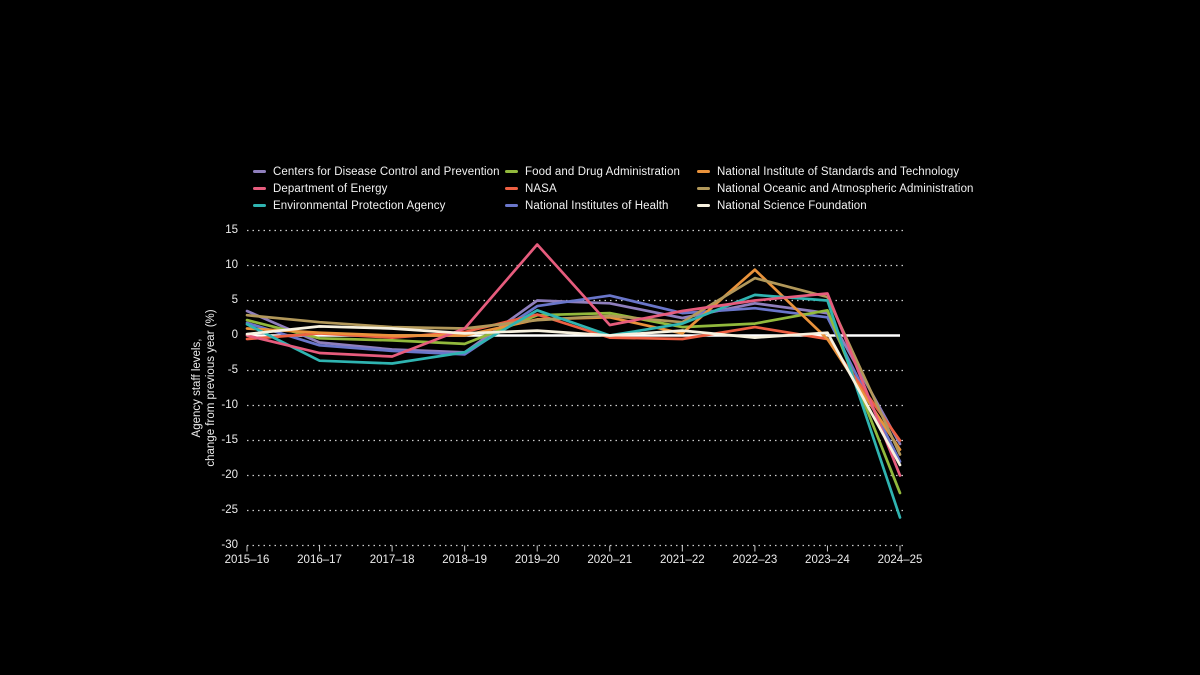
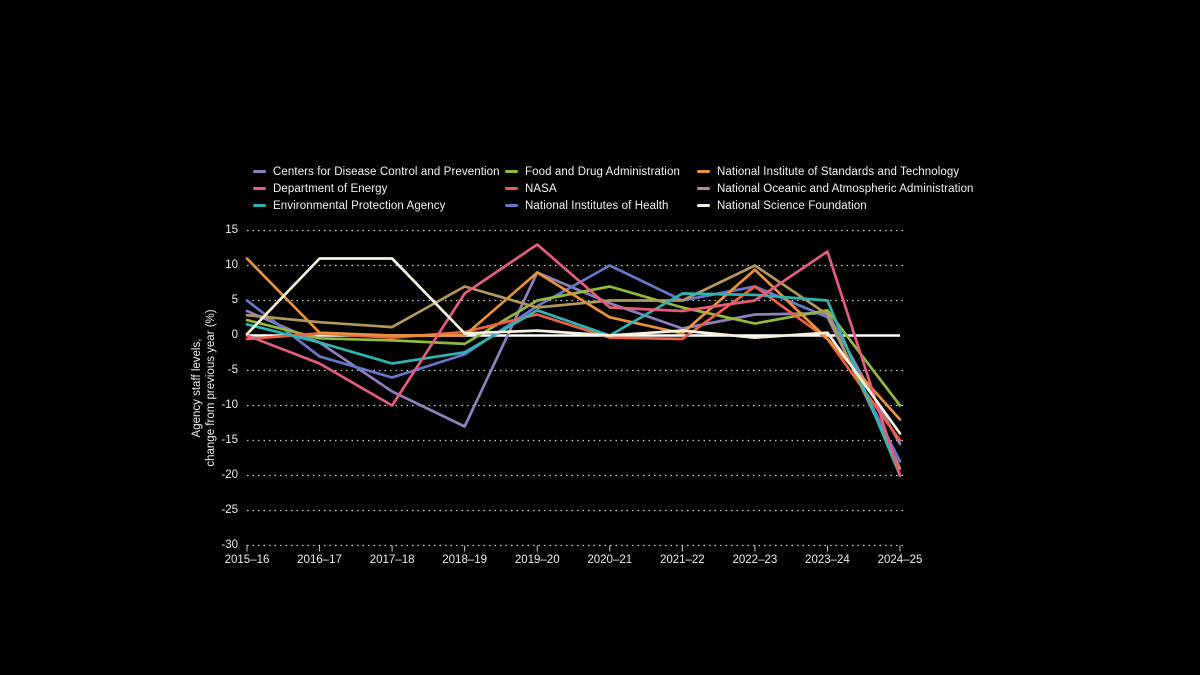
National Institutes of Health/2015–16: 2 -> 5
National Institute of Standards and Technology/2015–16: 1 -> 11
Department of Energy/2016–17: -2 -> -4
Environmental Protection Agency/2016–17: -4 -> -1
National Institutes of Health/2016–17: -1 -> -3
National Science Foundation/2016–17: 1 -> 11
Centers for Disease Control and Prevention/2017–18: -2 -> -8
Department of Energy/2017–18: -3 -> -10
National Institutes of Health/2017–18: -2 -> -6
National Science Foundation/2017–18: 1 -> 11
Centers for Disease Control and Prevention/2018–19: -2 -> -13
Department of Energy/2018–19: 1 -> 6
National Oceanic and Atmospheric Administration/2018–19: 1 -> 7
Centers for Disease Control and Prevention/2019–20: 5 -> 9
Food and Drug Administration/2019–20: 3 -> 5
National Institute of Standards and Technology/2019–20: 2 -> 9
National Oceanic and Atmospheric Administration/2019–20: 2 -> 4
Department of Energy/2020–21: 2 -> 4
Food and Drug Administration/2020–21: 3 -> 7
National Institutes of Health/2020–21: 6 -> 10
National Oceanic and Atmospheric Administration/2020–21: 3 -> 5
Centers for Disease Control and Prevention/2021–22: 2 -> 1
Environmental Protection Agency/2021–22: 2 -> 6
Food and Drug Administration/2021–22: 1 -> 4
National Institutes of Health/2021–22: 3 -> 5
National Oceanic and Atmospheric Administration/2021–22: 2 -> 5
Centers for Disease Control and Prevention/2022–23: 5 -> 3
NASA/2022–23: 1 -> 7
National Institutes of Health/2022–23: 4 -> 7
National Oceanic and Atmospheric Administration/2022–23: 8 -> 10
Department of Energy/2023–24: 6 -> 12
National Oceanic and Atmospheric Administration/2023–24: 6 -> 3
Environmental Protection Agency/2024–25: -26 -> -20
Food and Drug Administration/2024–25: -22 -> -10
National Institute of Standards and Technology/2024–25: -16 -> -12
National Oceanic and Atmospheric Administration/2024–25: -17 -> -19
National Science Foundation/2024–25: -18 -> -14
